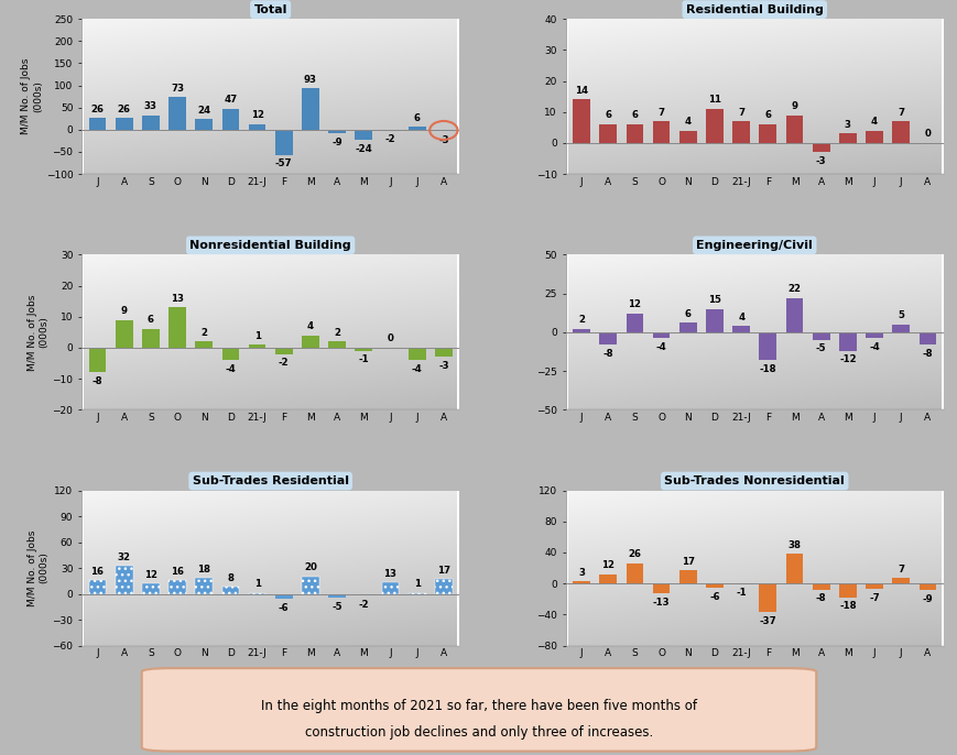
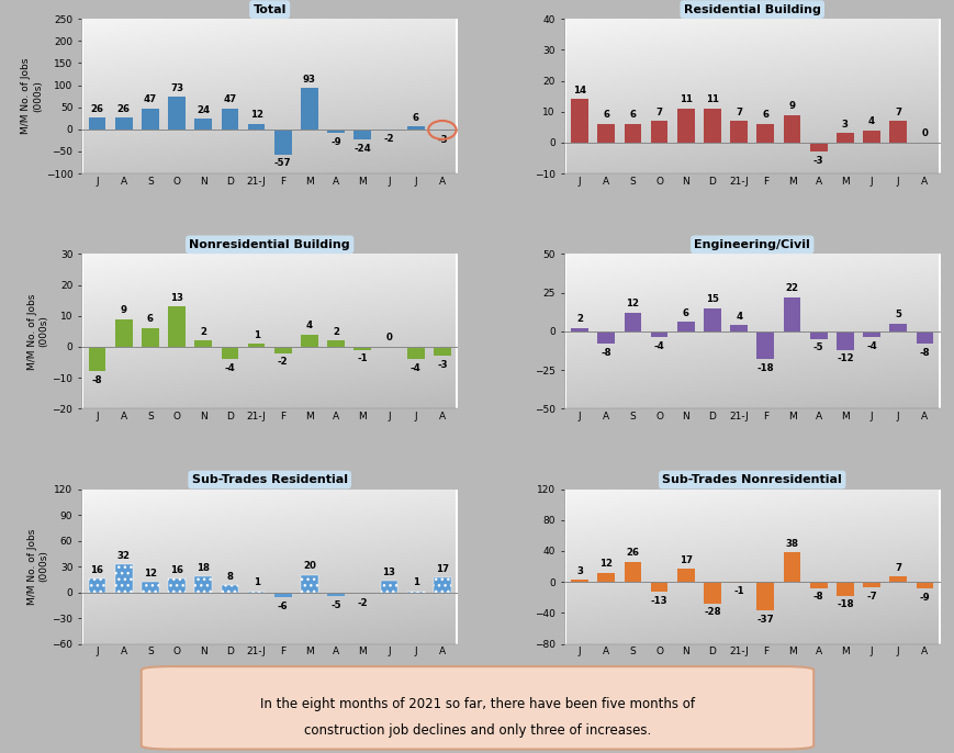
Total/S: 33 -> 47
Residential Building/N: 4 -> 11
Sub-Trades Nonresidential/D: -6 -> -28
